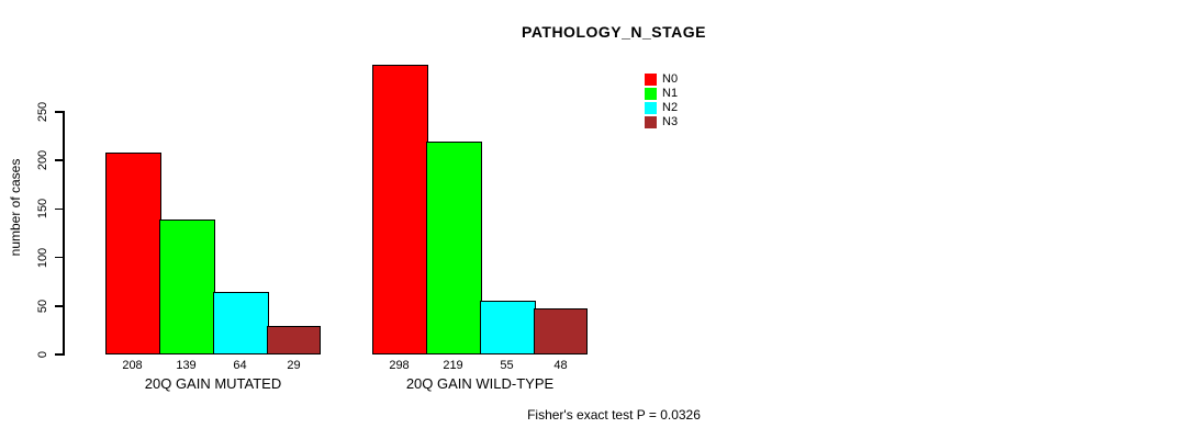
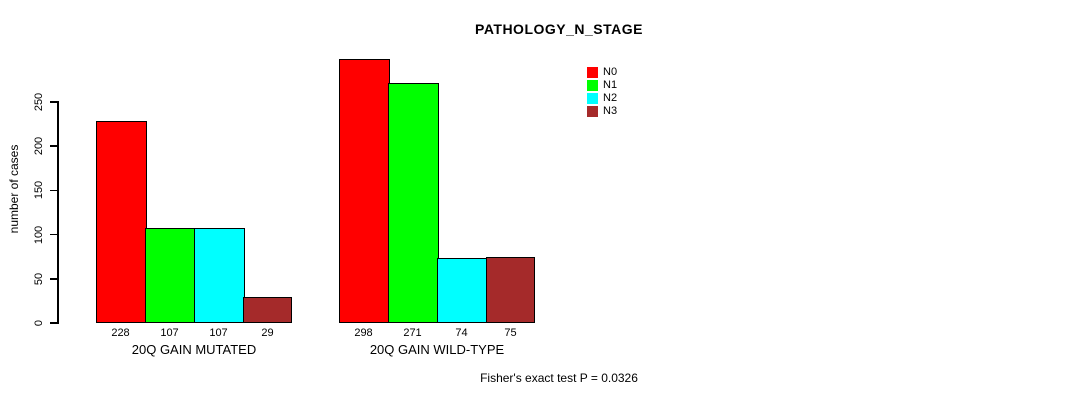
N0/20Q GAIN MUTATED: 208 -> 228
N1/20Q GAIN MUTATED: 139 -> 107
N2/20Q GAIN MUTATED: 64 -> 107
N1/20Q GAIN WILD-TYPE: 219 -> 271
N2/20Q GAIN WILD-TYPE: 55 -> 74
N3/20Q GAIN WILD-TYPE: 48 -> 75
